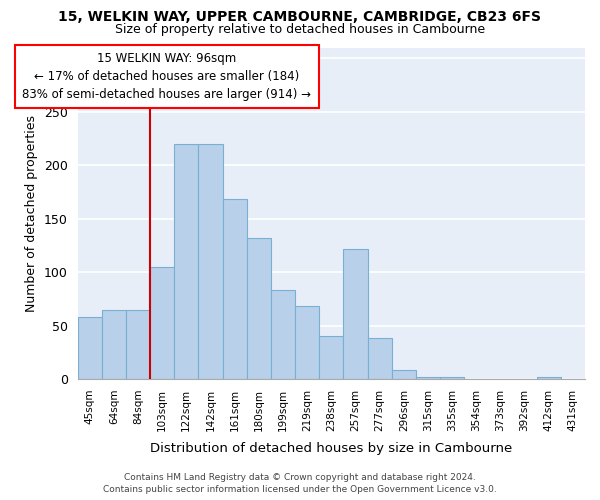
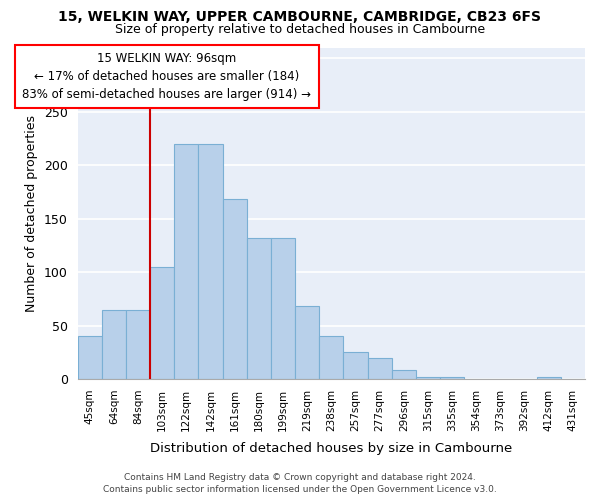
45sqm: 58 -> 40
199sqm: 83 -> 132
257sqm: 122 -> 25
277sqm: 38 -> 20
